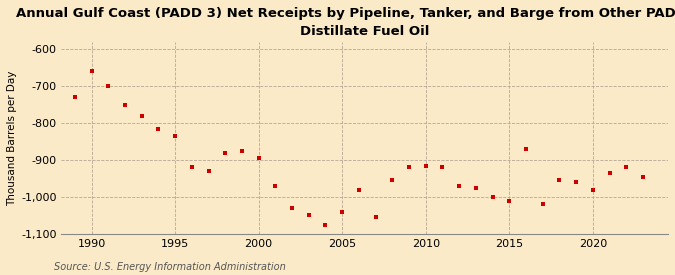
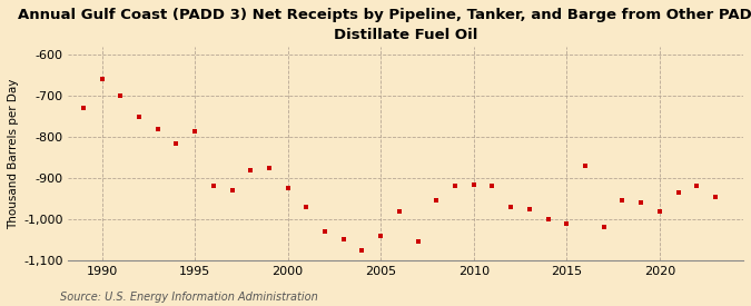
1995: -835 -> -785
2000: -895 -> -925
